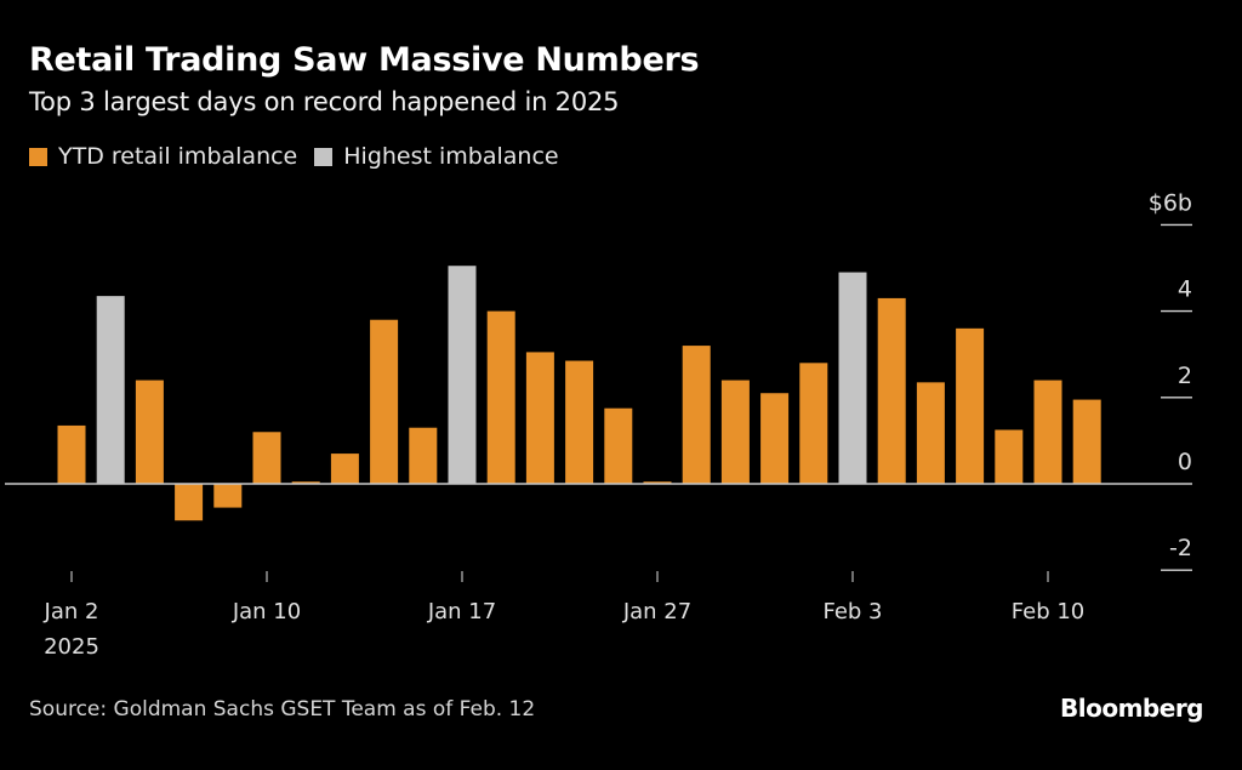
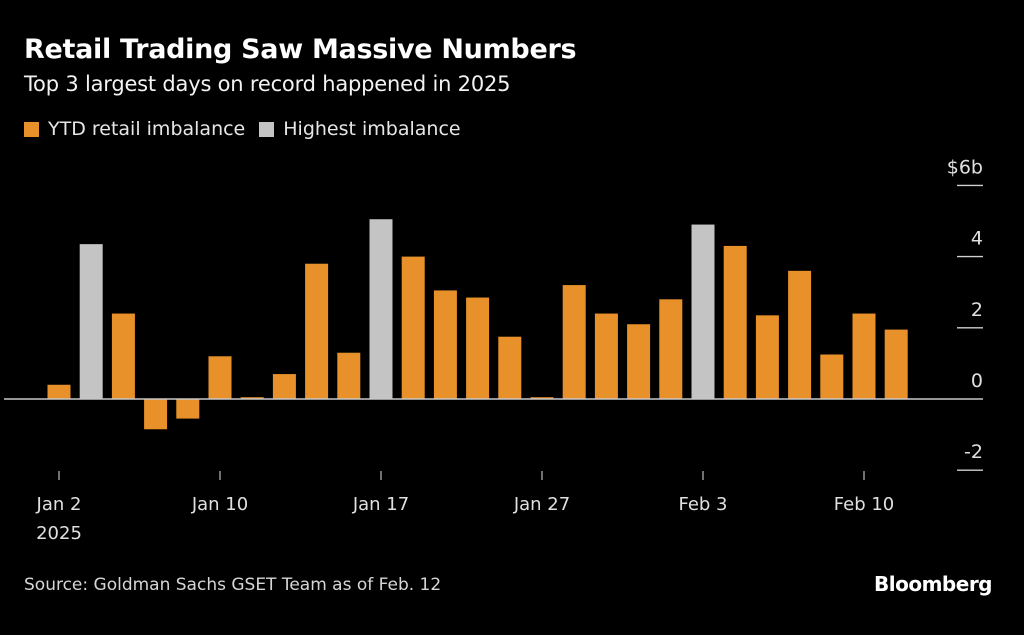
YTD retail imbalance/Jan 2: $1.4b -> $0.4b
